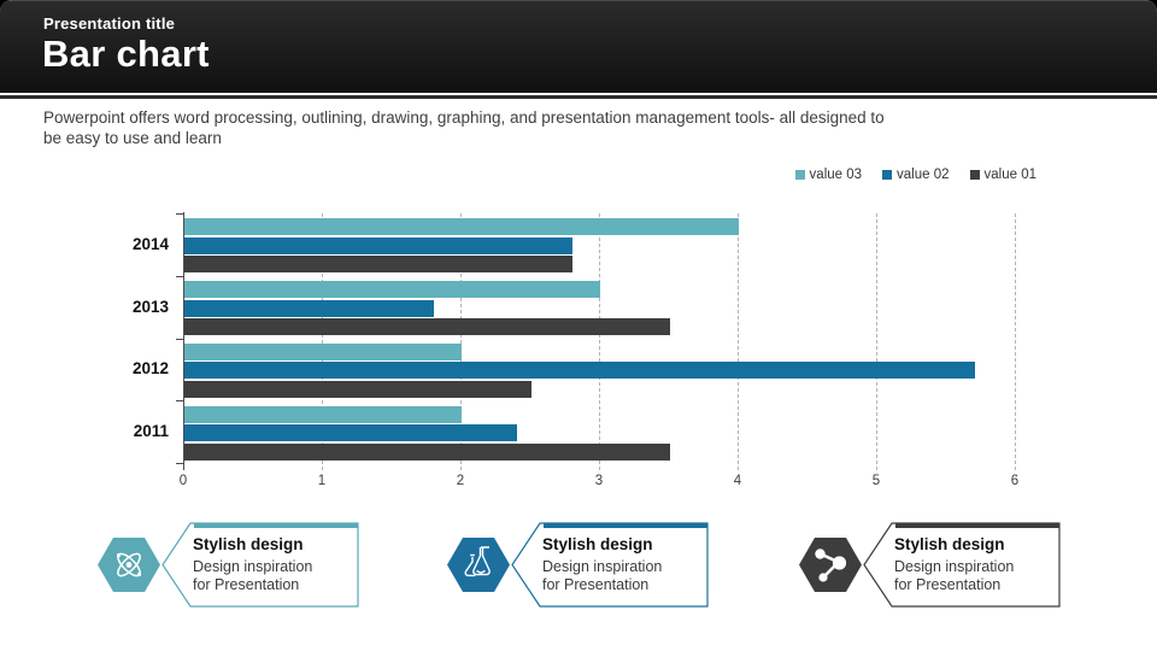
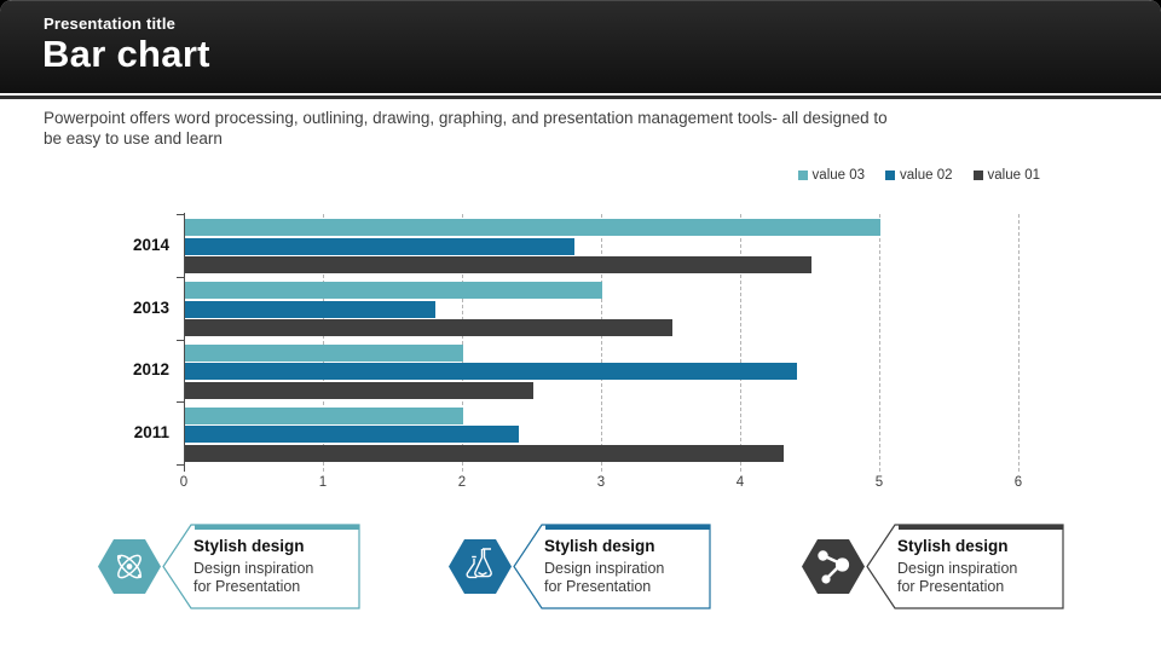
value 03/2014: 4 -> 5
value 01/2014: 2.8 -> 4.5
value 02/2012: 5.7 -> 4.4
value 01/2011: 3.5 -> 4.3
